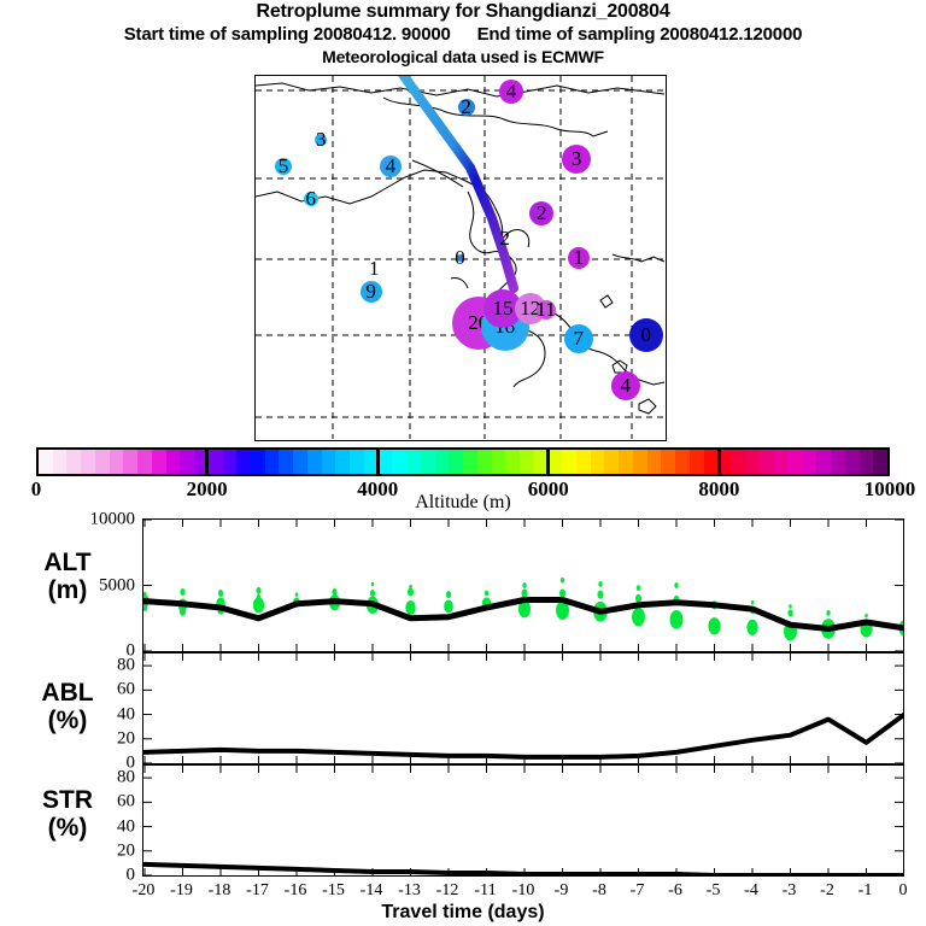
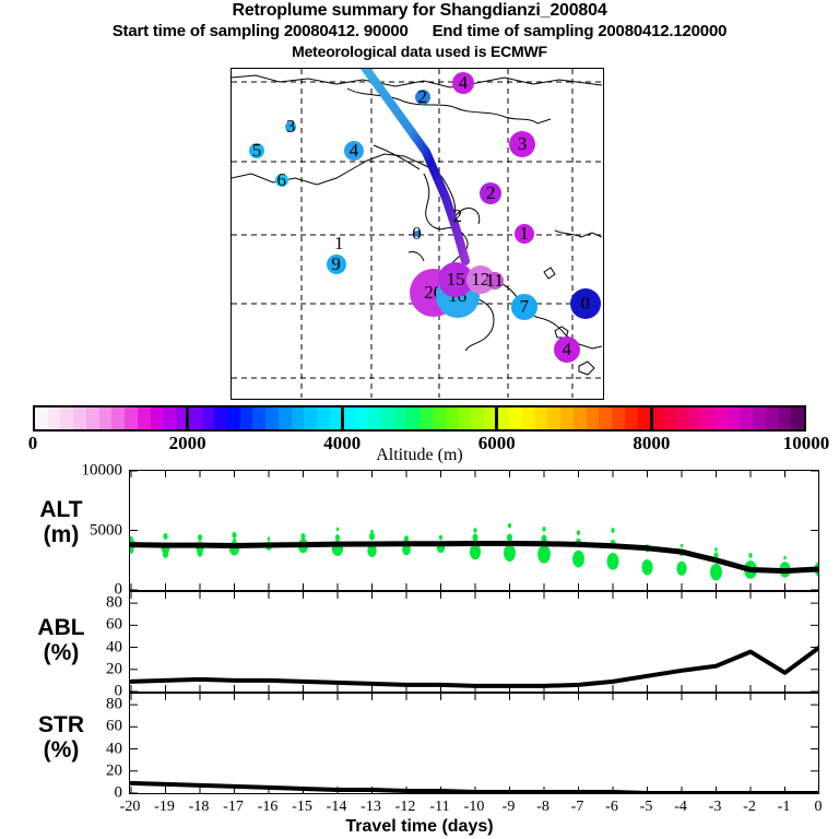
ALT (m)/-19: 3600 -> 3800
ALT (m)/-18: 3300 -> 3800
ALT (m)/-17: 2500 -> 3700
ALT (m)/-16: 3600 -> 3800
ALT (m)/-14: 3600 -> 3800
ALT (m)/-13: 2500 -> 3800
ALT (m)/-12: 2600 -> 3900
ALT (m)/-11: 3300 -> 3900
ALT (m)/-8: 3000 -> 3900
ALT (m)/-7: 3500 -> 3800
ALT (m)/-3: 2000 -> 2500
ALT (m)/-1: 2200 -> 1600
